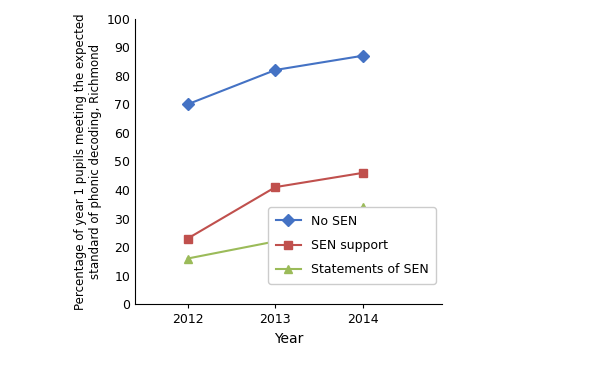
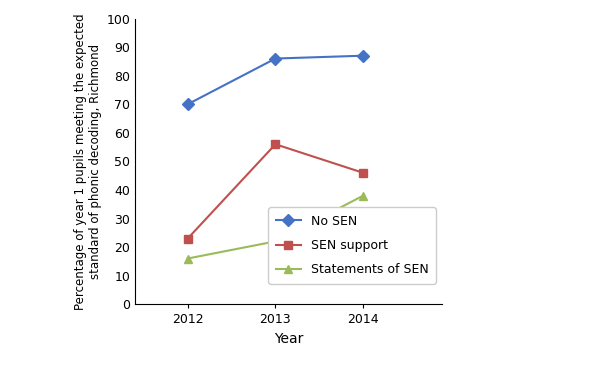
No SEN/2013: 82 -> 86
SEN support/2013: 41 -> 56
Statements of SEN/2014: 34 -> 38
